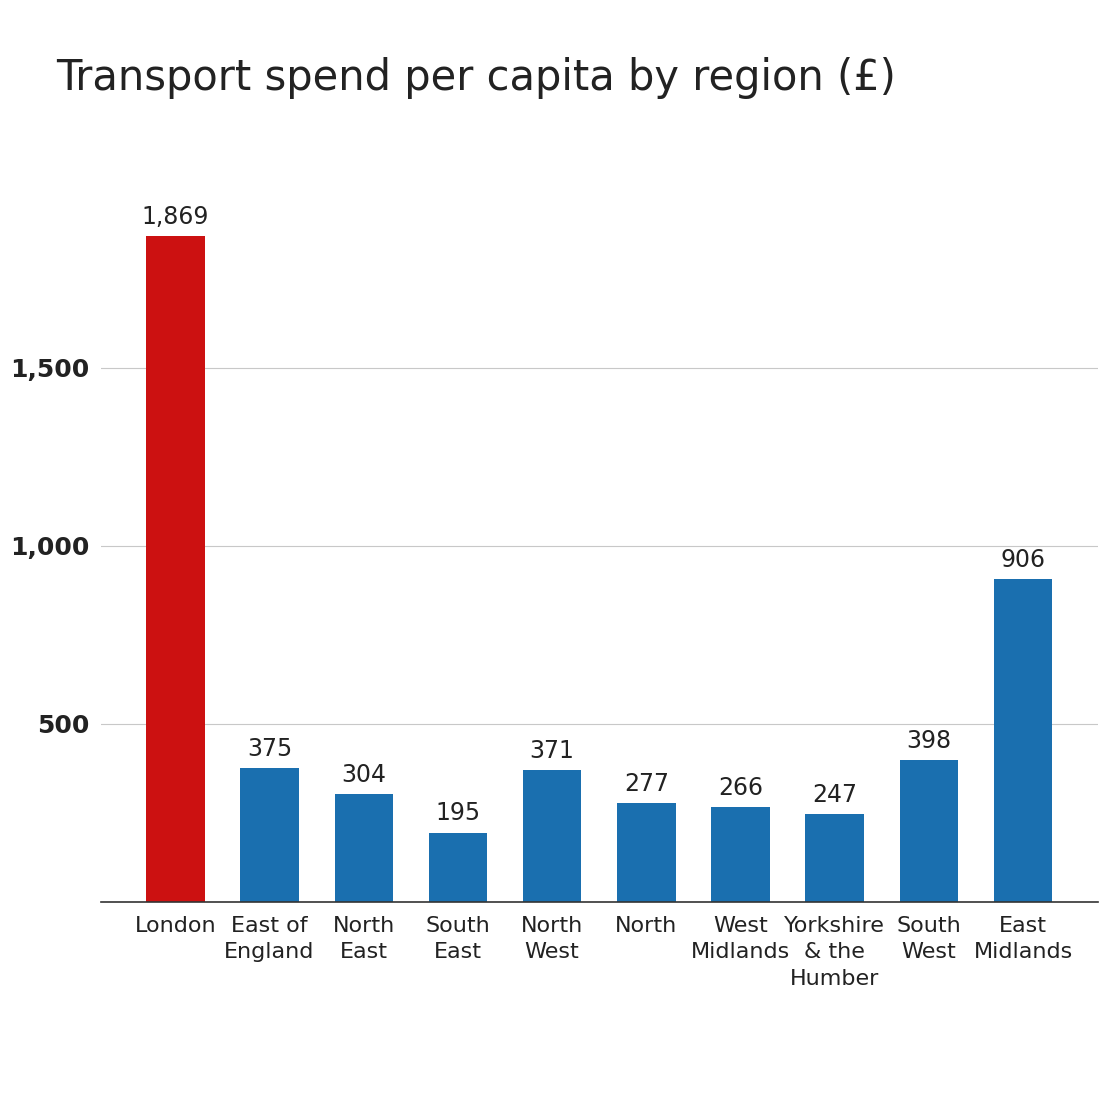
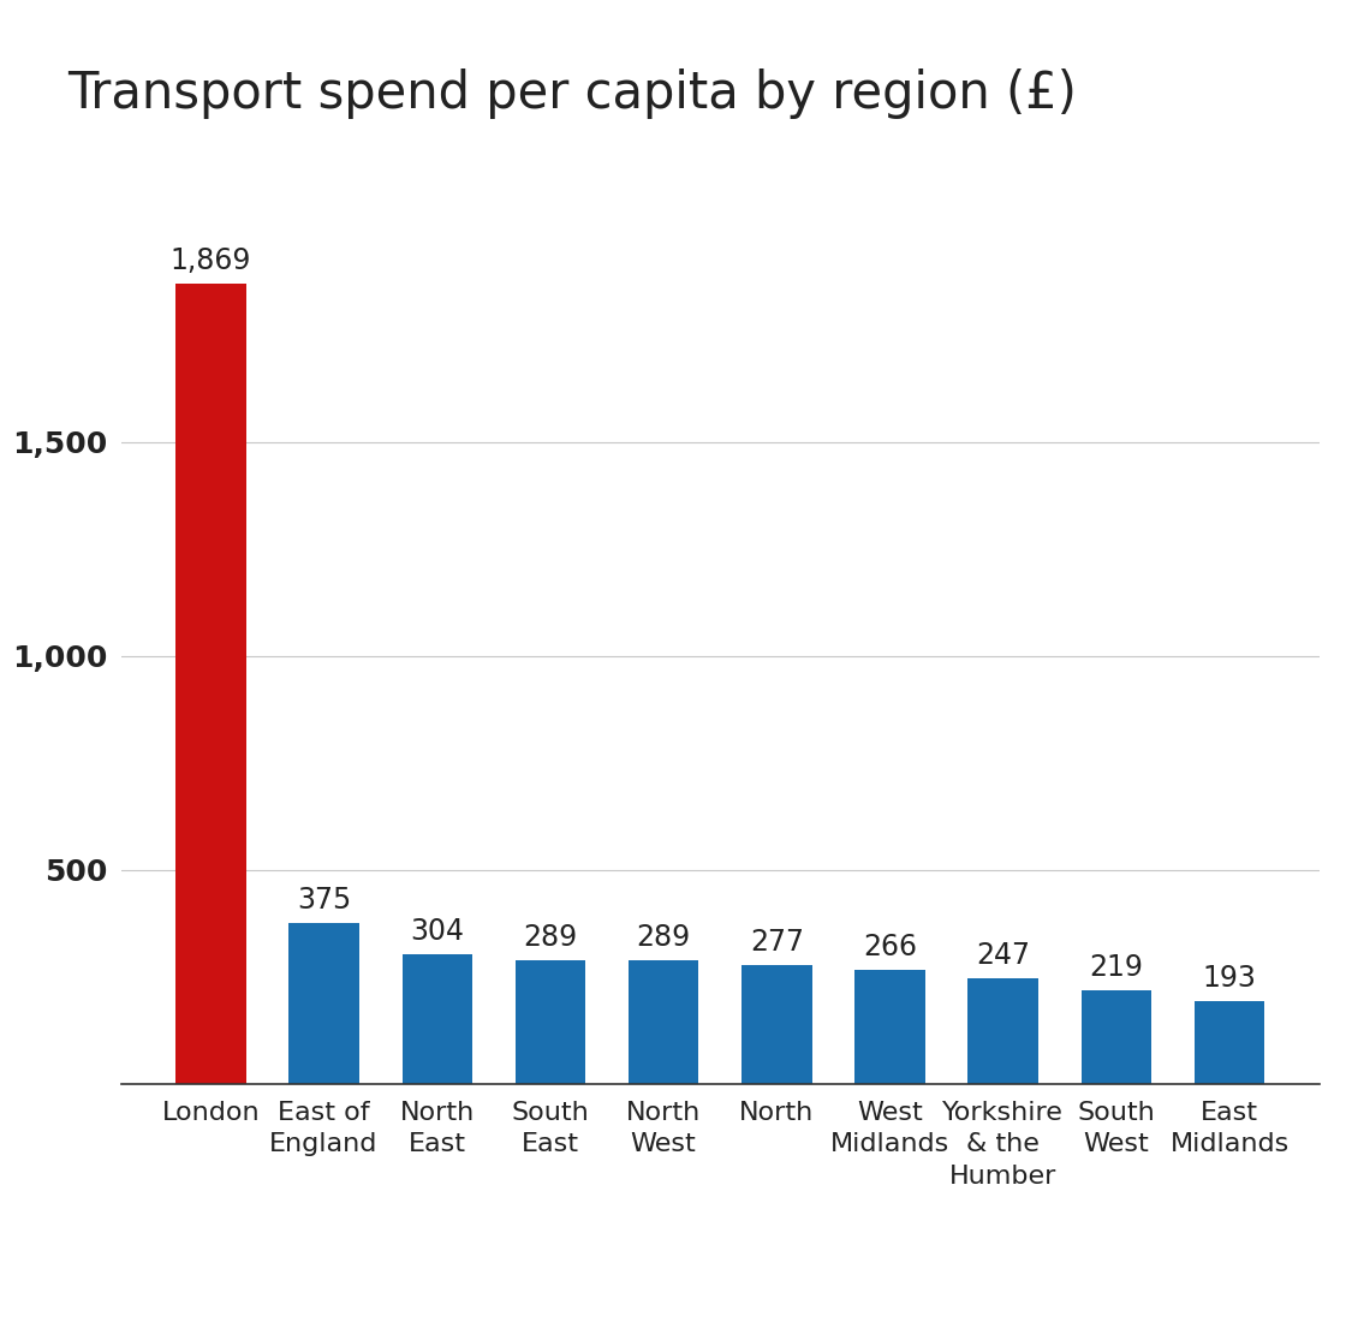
South East: 195 -> 289
North West: 371 -> 289
South West: 398 -> 219
East Midlands: 906 -> 193
